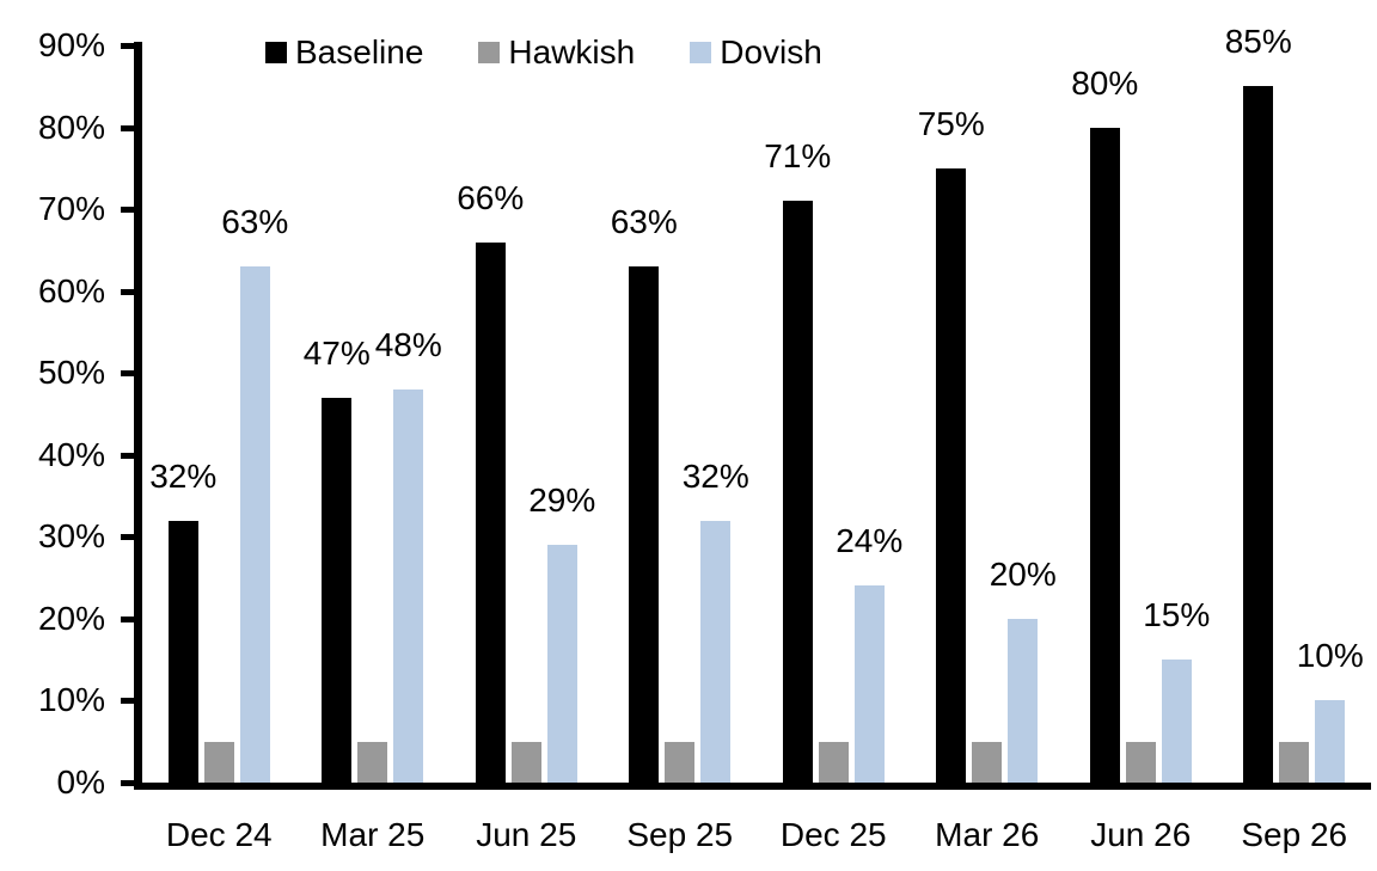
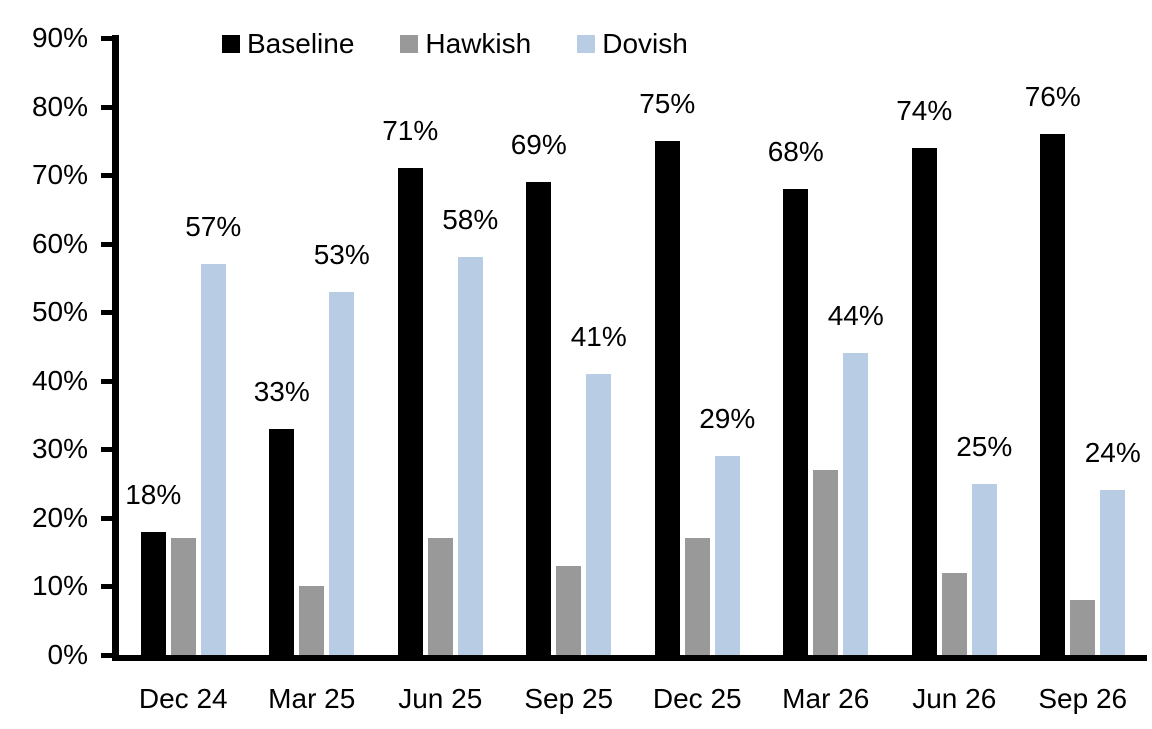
Baseline/Dec 24: 32% -> 18%
Hawkish/Dec 24: 5% -> 17%
Dovish/Dec 24: 63% -> 57%
Baseline/Mar 25: 47% -> 33%
Hawkish/Mar 25: 5% -> 10%
Dovish/Mar 25: 48% -> 53%
Baseline/Jun 25: 66% -> 71%
Hawkish/Jun 25: 5% -> 17%
Dovish/Jun 25: 29% -> 58%
Baseline/Sep 25: 63% -> 69%
Hawkish/Sep 25: 5% -> 13%
Dovish/Sep 25: 32% -> 41%
Baseline/Dec 25: 71% -> 75%
Hawkish/Dec 25: 5% -> 17%
Dovish/Dec 25: 24% -> 29%
Baseline/Mar 26: 75% -> 68%
Hawkish/Mar 26: 5% -> 27%
Dovish/Mar 26: 20% -> 44%
Baseline/Jun 26: 80% -> 74%
Hawkish/Jun 26: 5% -> 12%
Dovish/Jun 26: 15% -> 25%
Baseline/Sep 26: 85% -> 76%
Hawkish/Sep 26: 5% -> 8%
Dovish/Sep 26: 10% -> 24%
